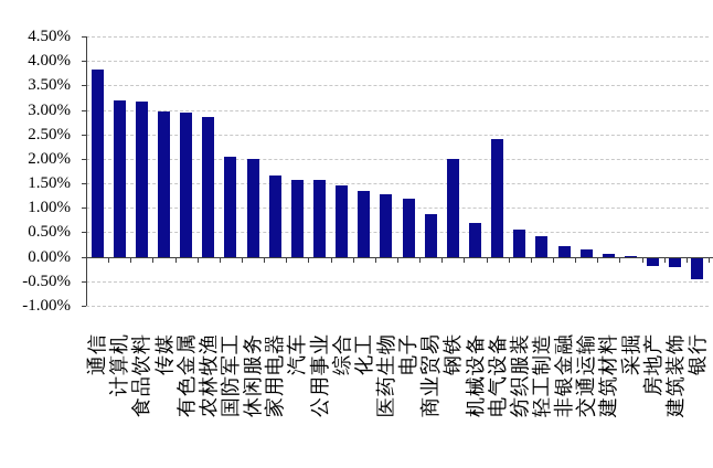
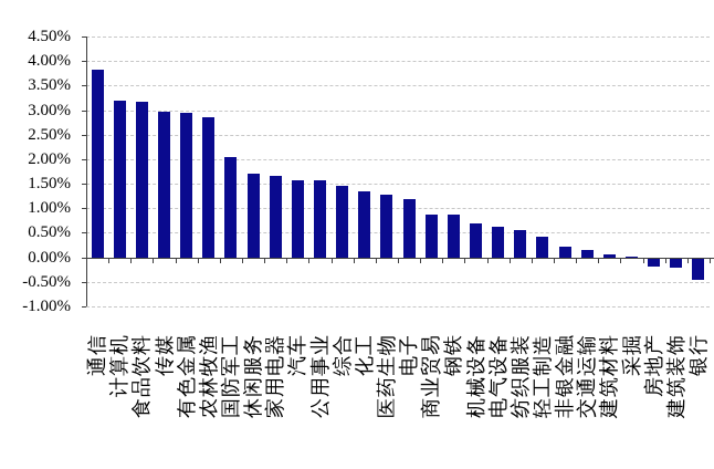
休闲服务: 2.0% -> 1.7%
钢铁: 2.0% -> 0.9%
电气设备: 2.4% -> 0.6%
